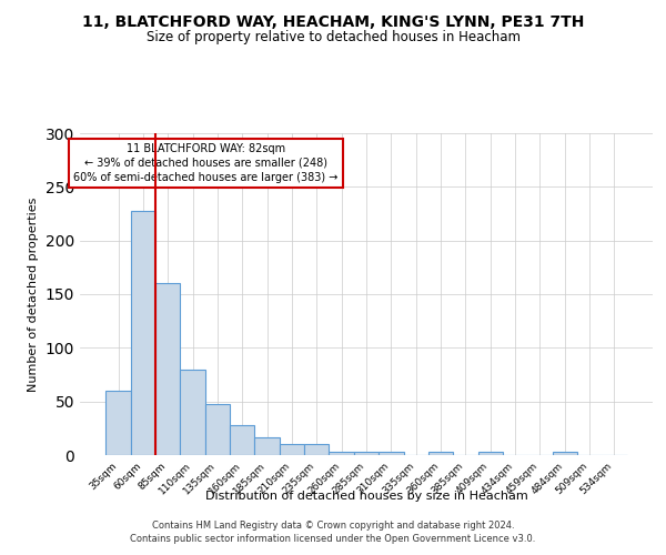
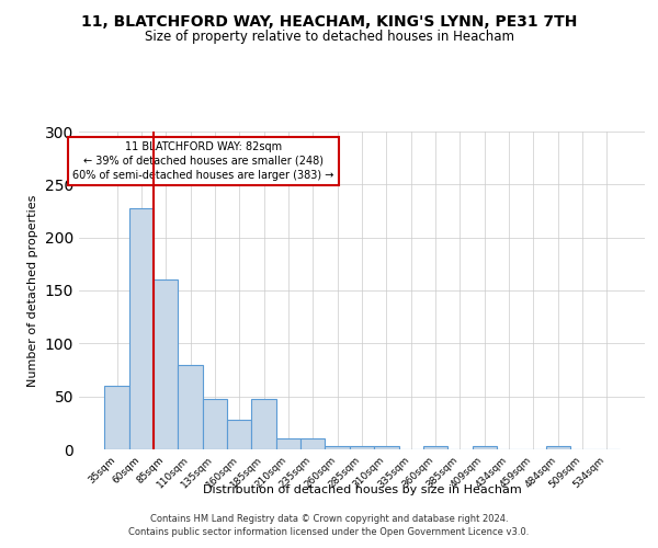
185sqm: 17 -> 48
